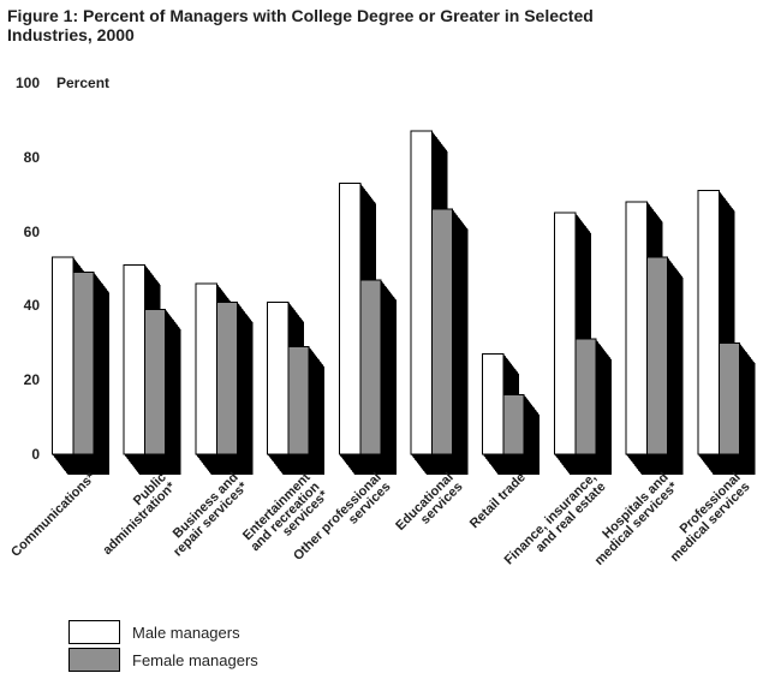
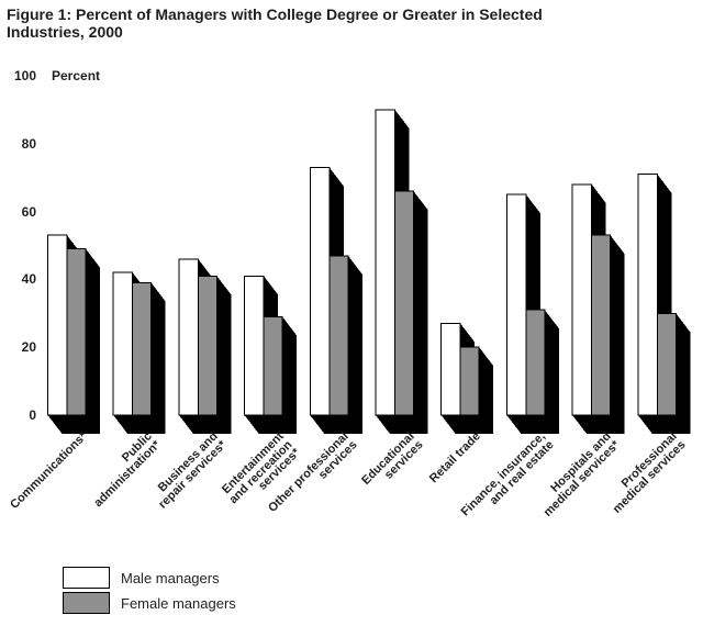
Male managers/Public administration*: 51 -> 42
Male managers/Educational services: 87 -> 90
Female managers/Retail trade: 16 -> 20
